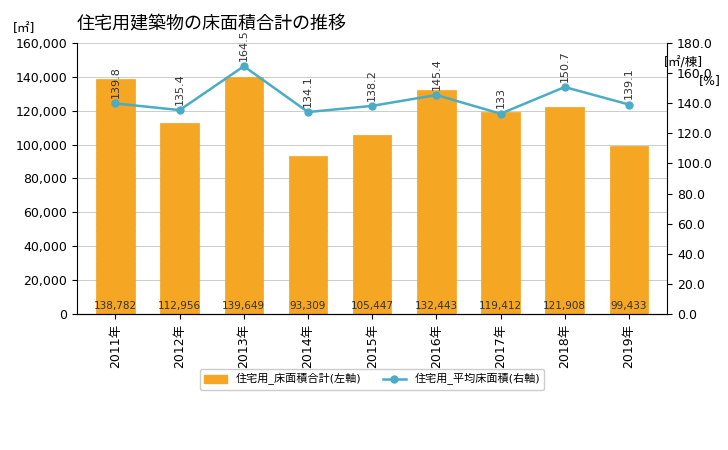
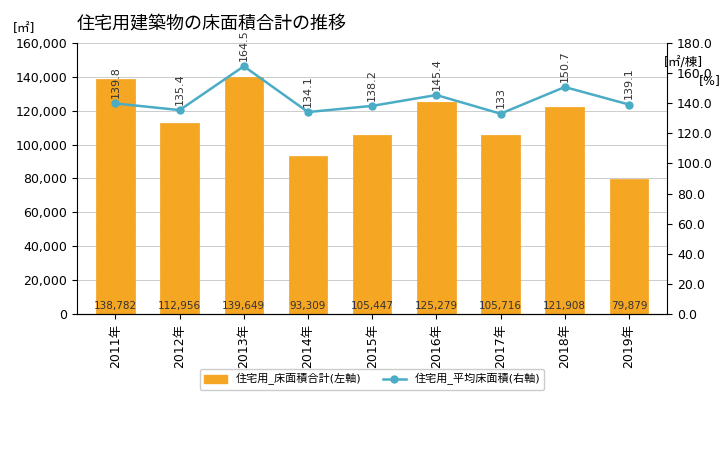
住宅用_床面積合計(左軸)/2016年: 132,443 -> 125,279
住宅用_床面積合計(左軸)/2017年: 119,412 -> 105,716
住宅用_床面積合計(左軸)/2019年: 99,433 -> 79,879
